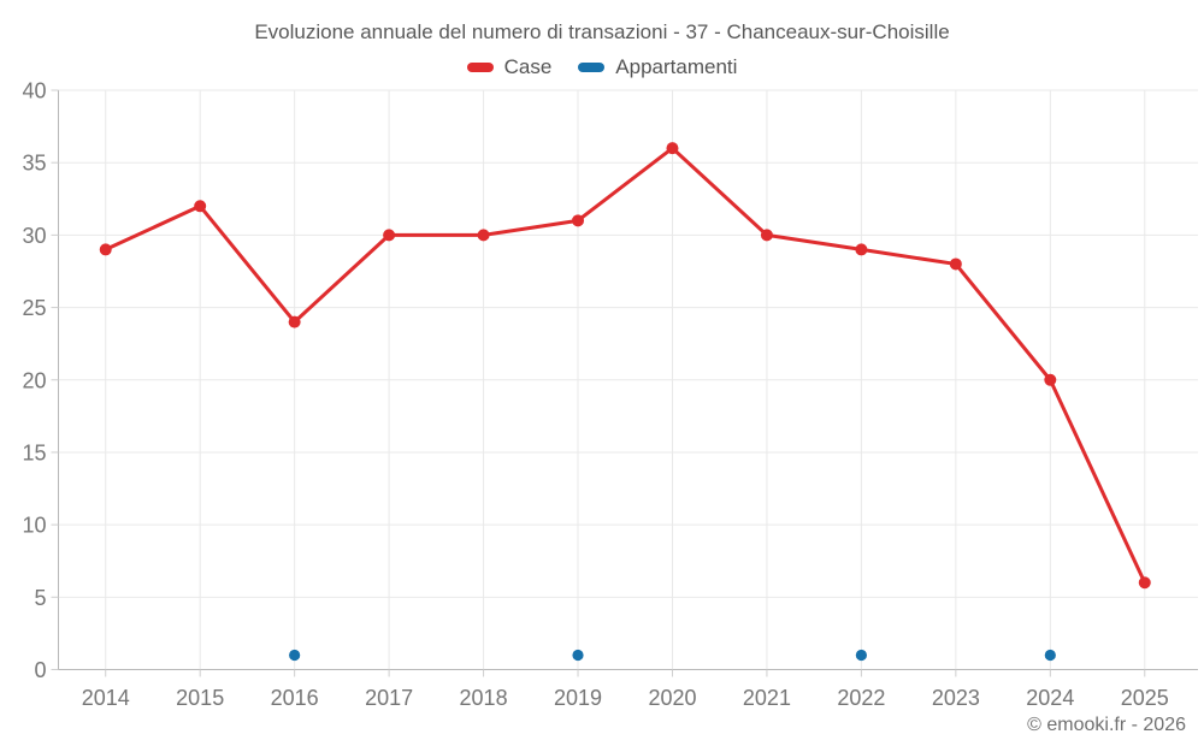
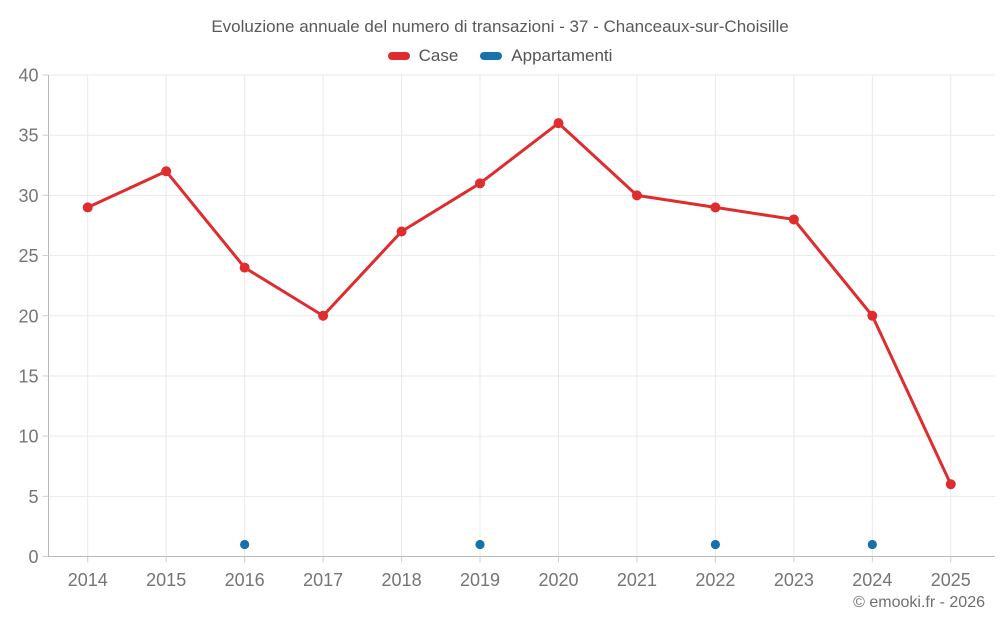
Case/2017: 30 -> 20
Case/2018: 30 -> 27
